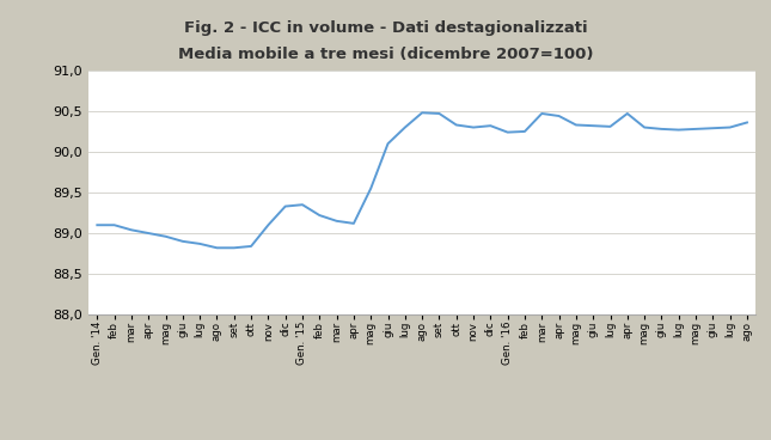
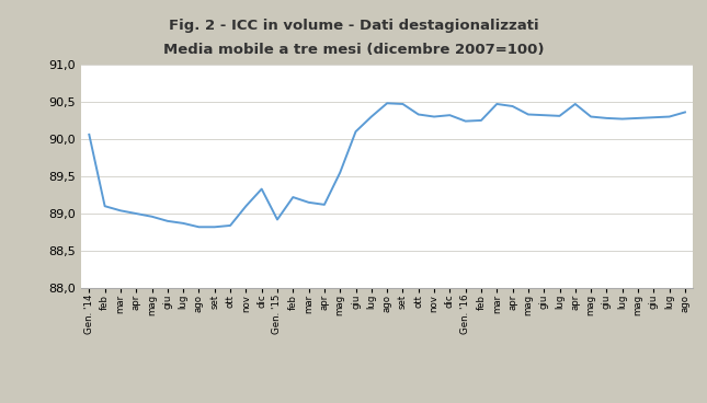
Gen. '14: 89,10 -> 90,06
Gen. '15: 89,35 -> 88,92
